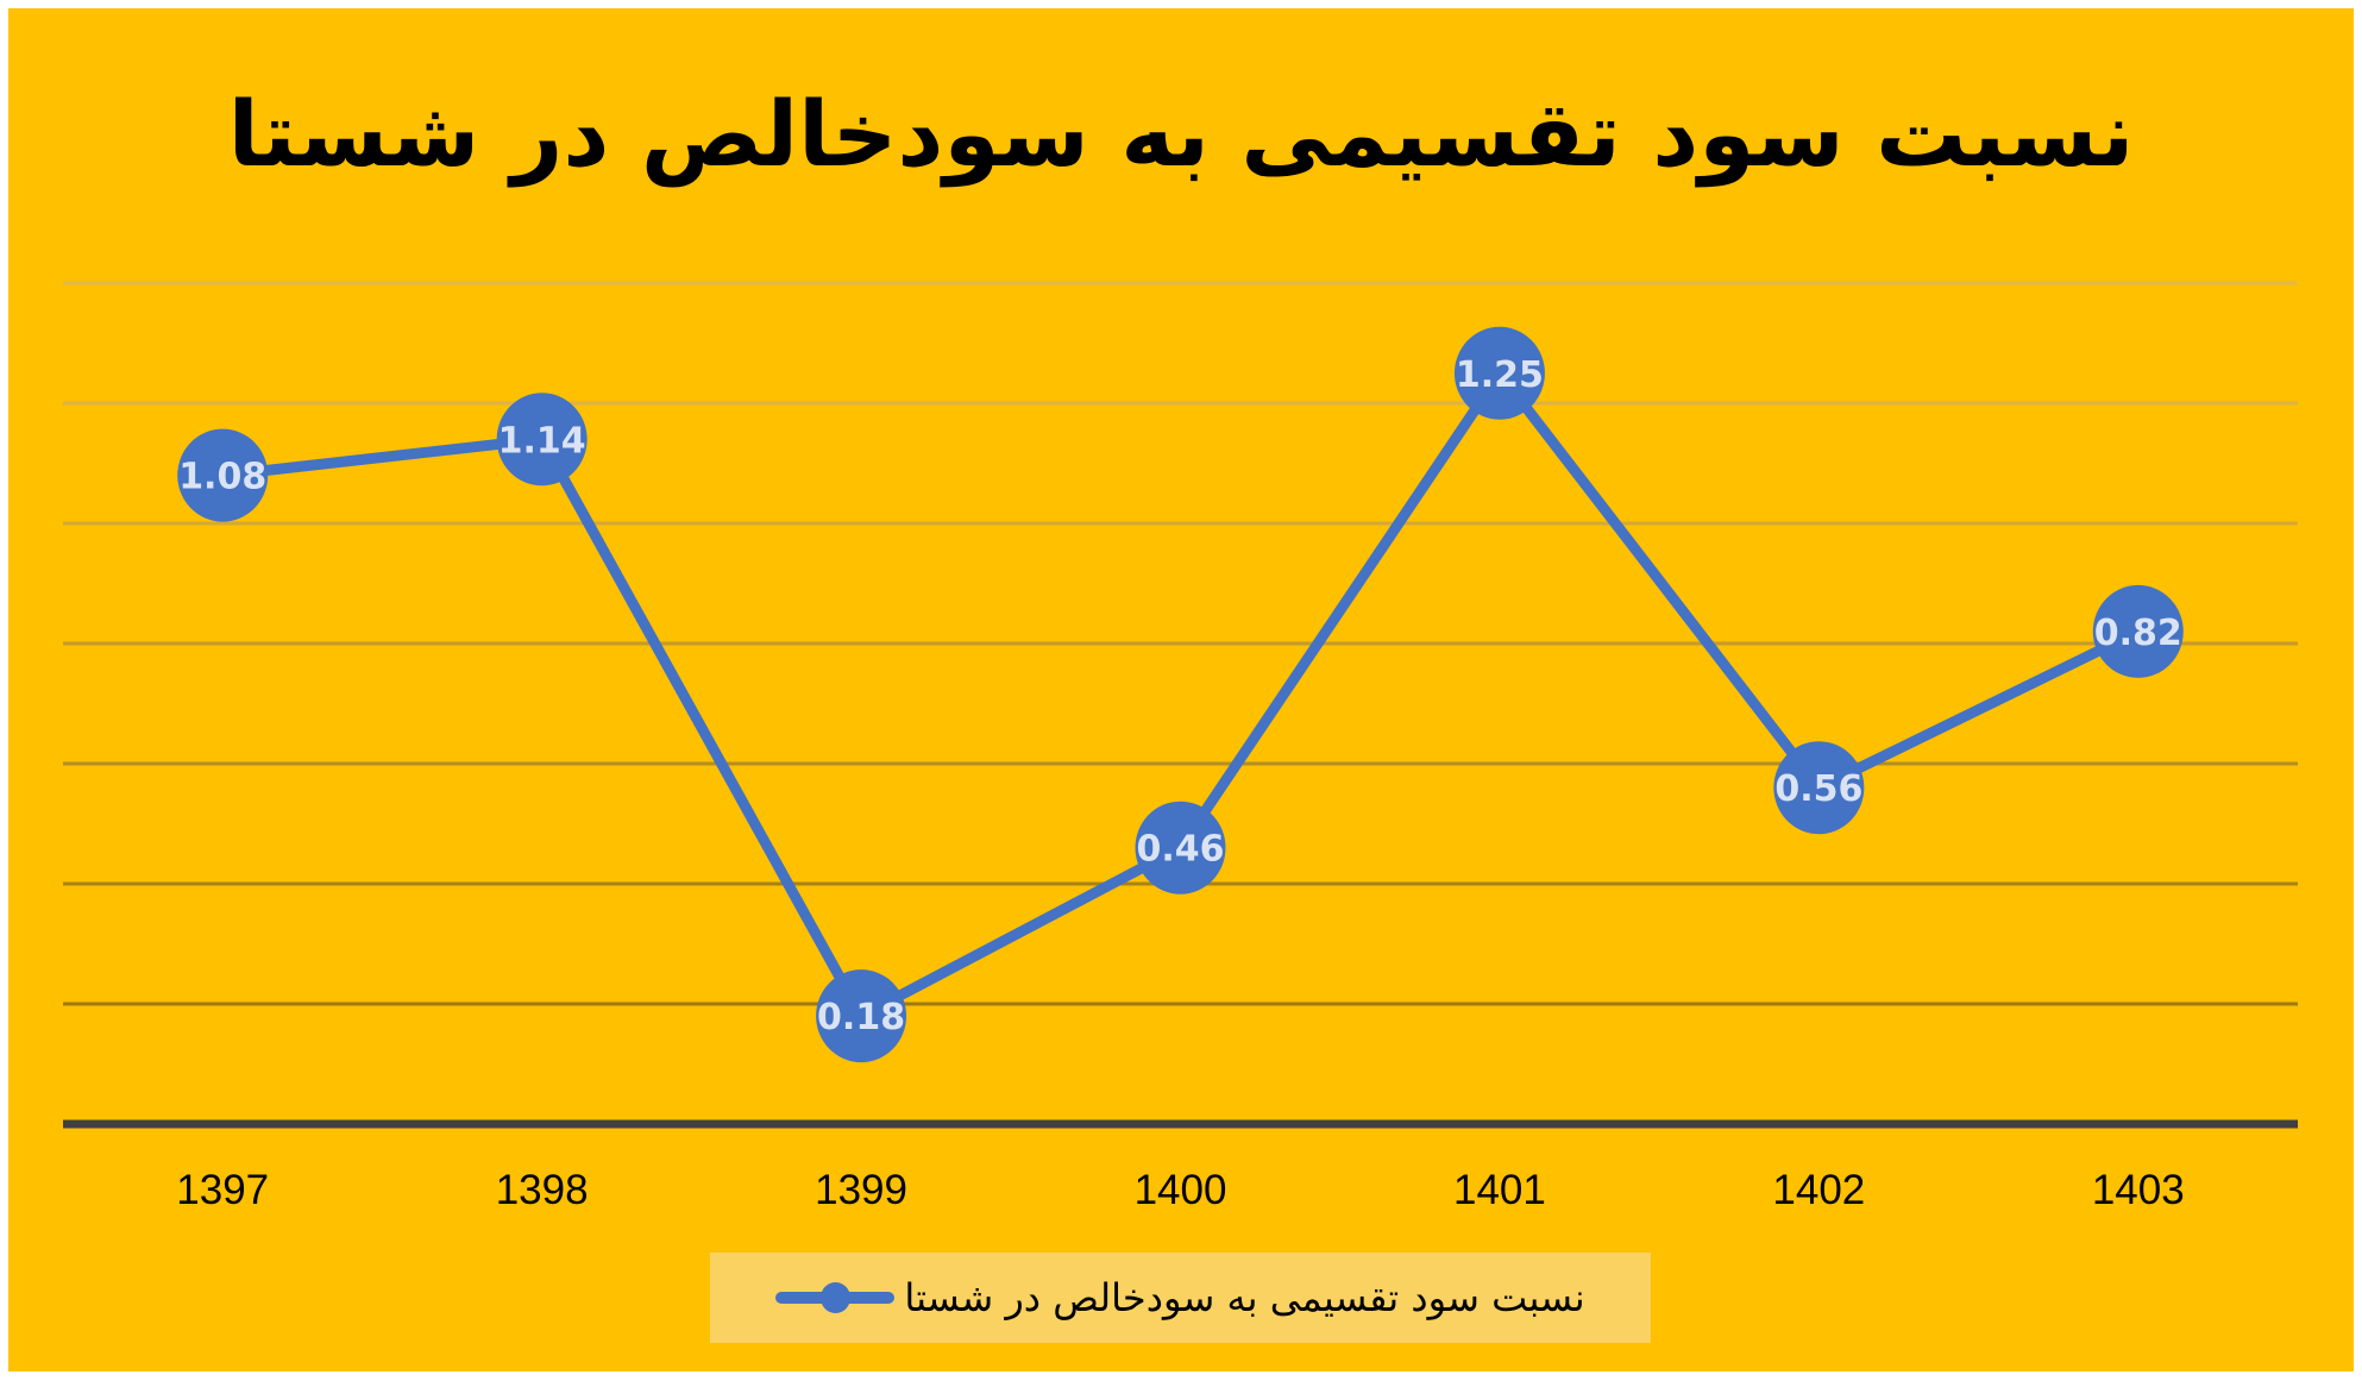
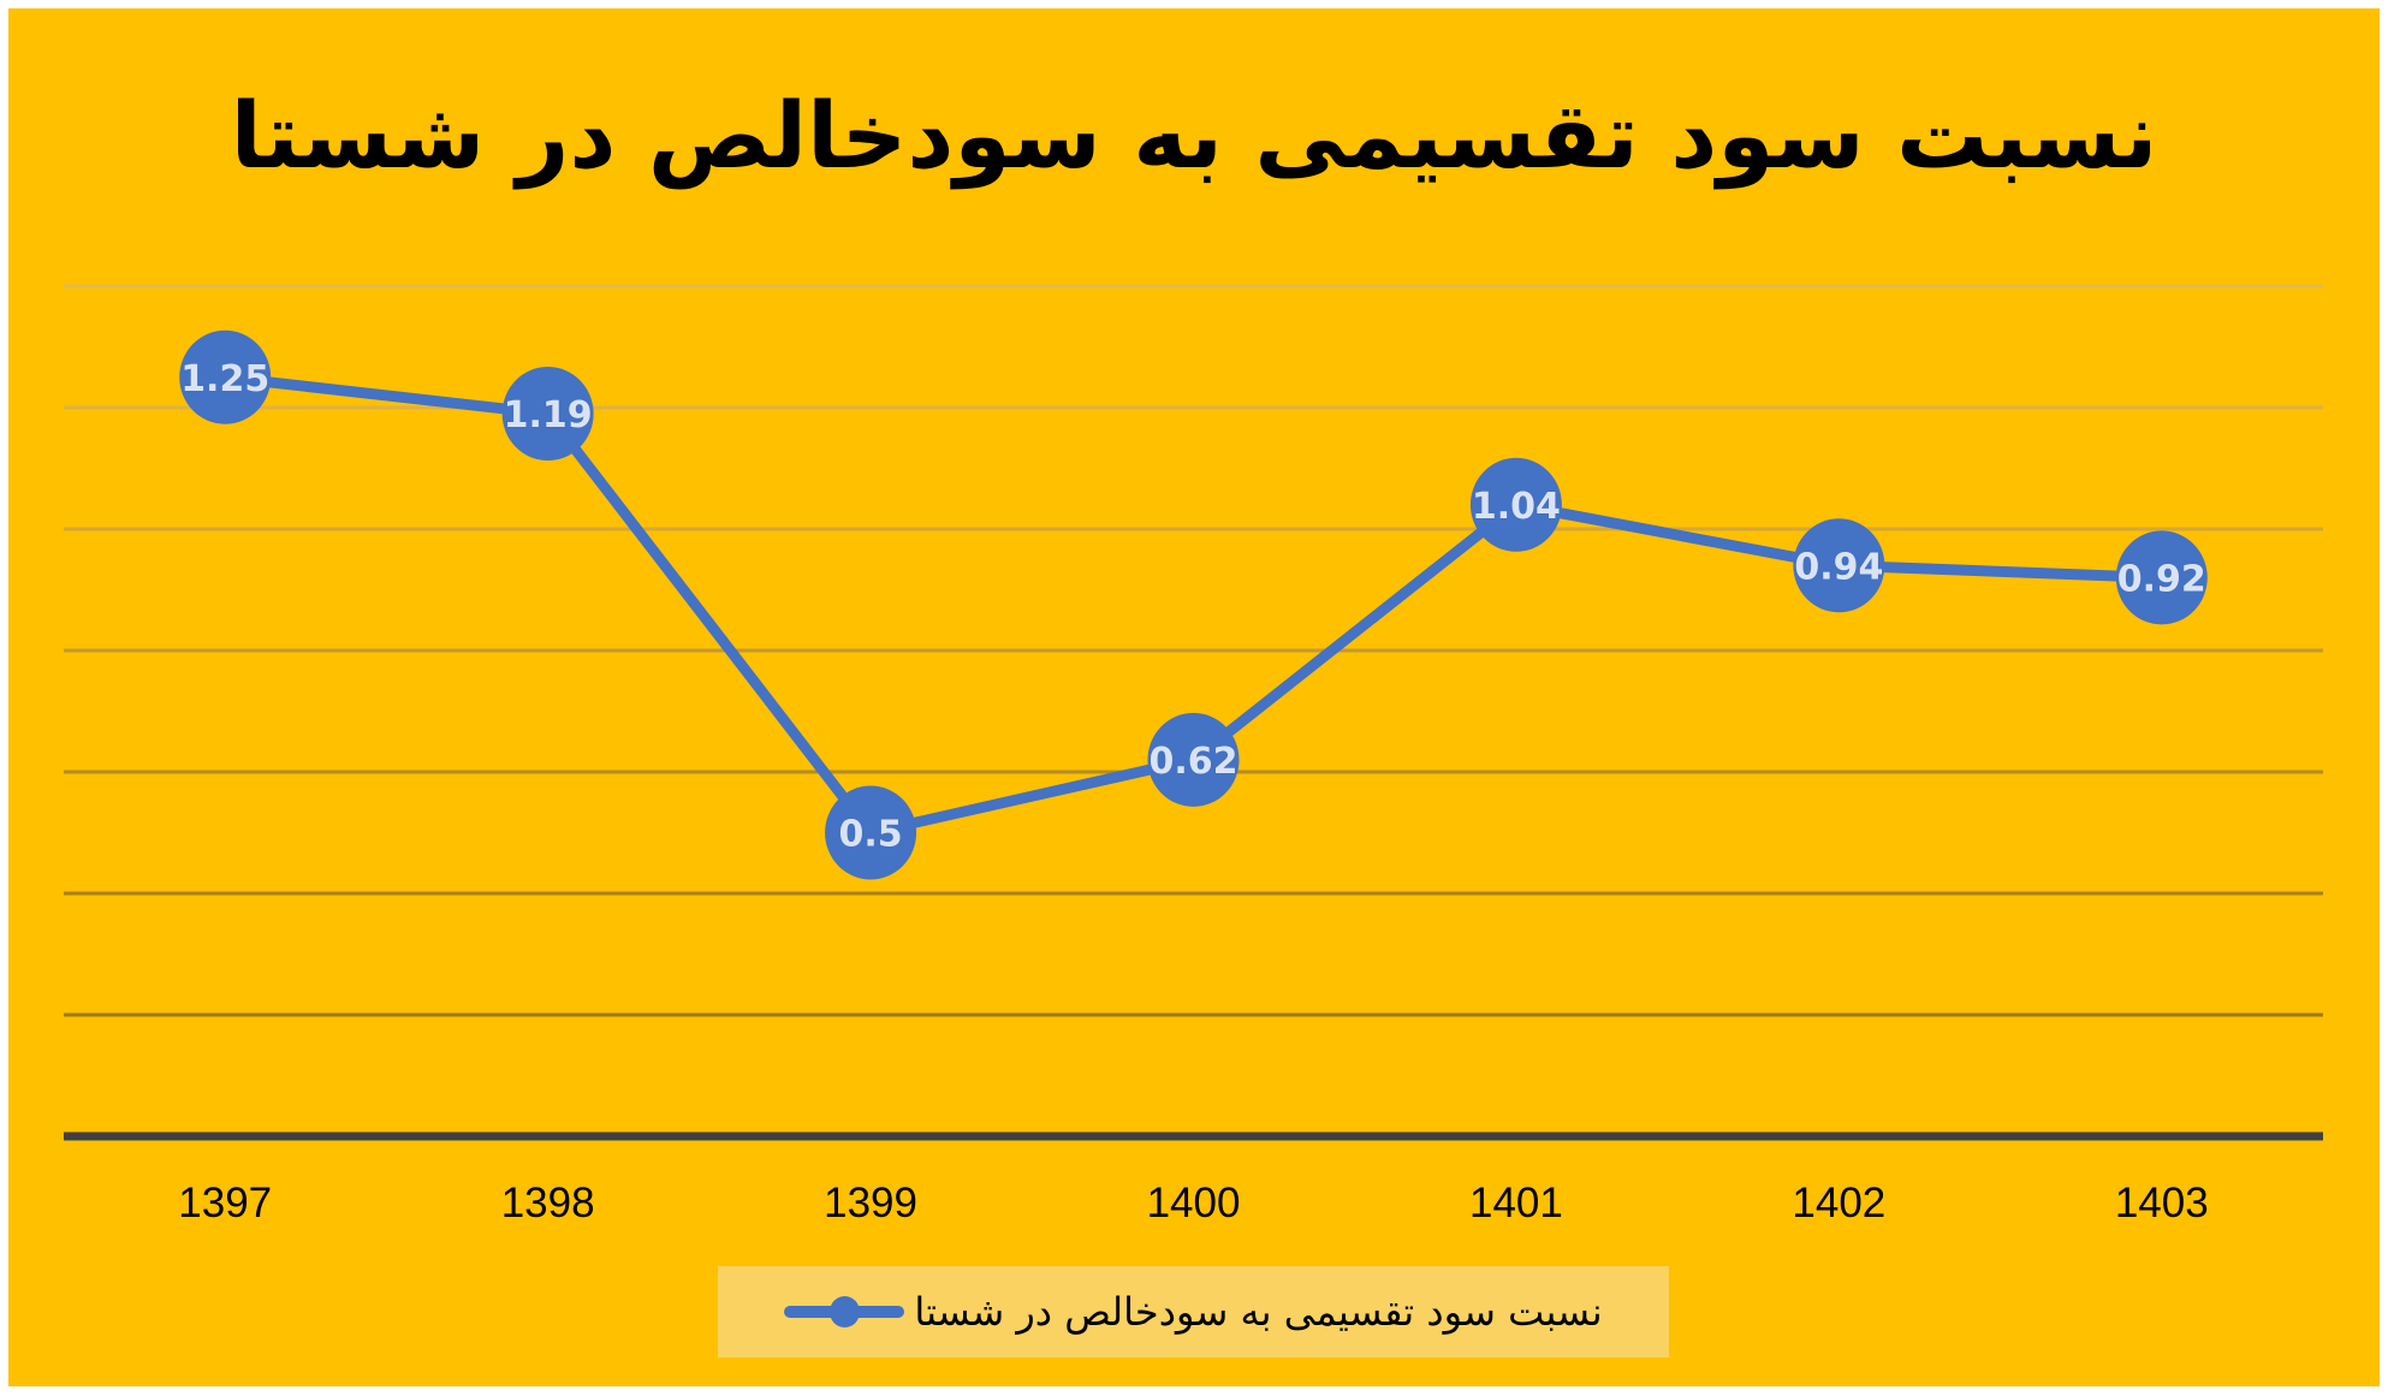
1397: 1.08 -> 1.25
1398: 1.14 -> 1.19
1399: 0.18 -> 0.5
1400: 0.46 -> 0.62
1401: 1.25 -> 1.04
1402: 0.56 -> 0.94
1403: 0.82 -> 0.92
